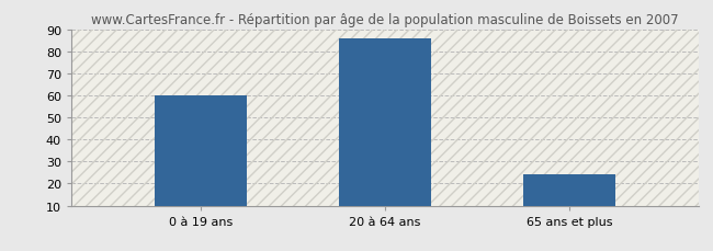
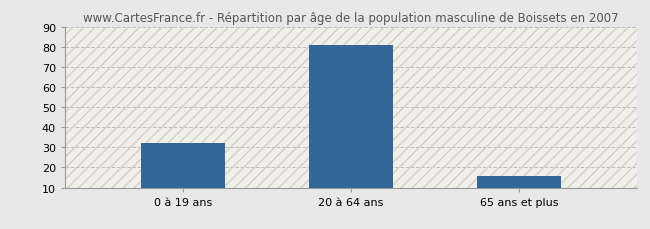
0 à 19 ans: 60 -> 32
20 à 64 ans: 86 -> 81
65 ans et plus: 24 -> 16
